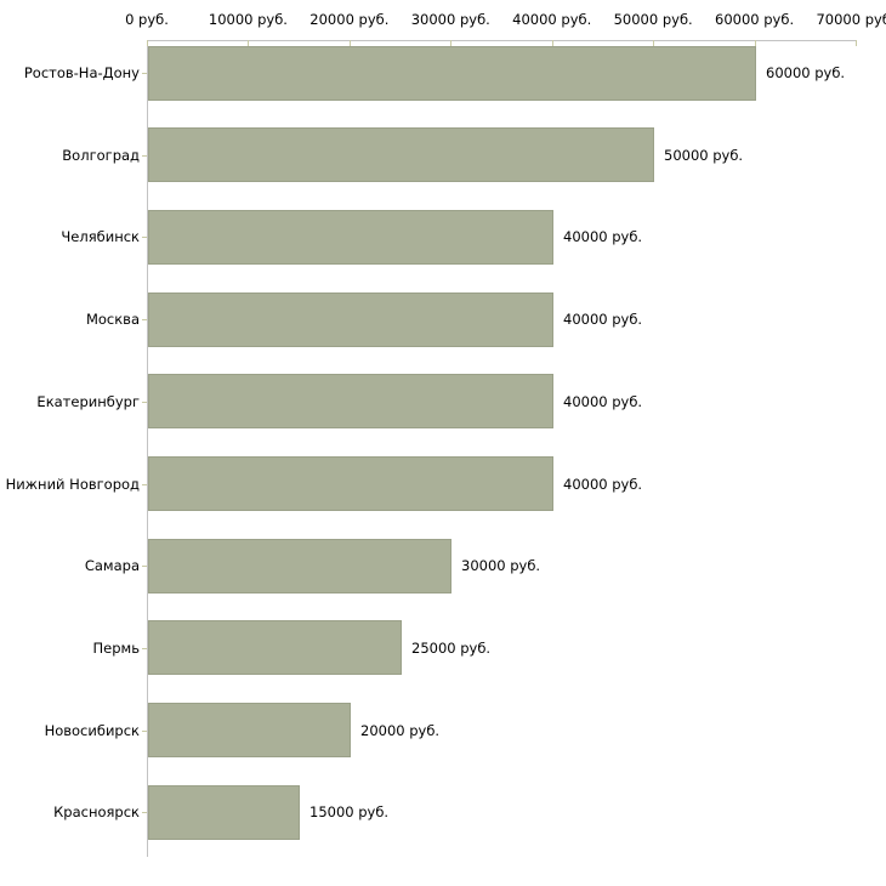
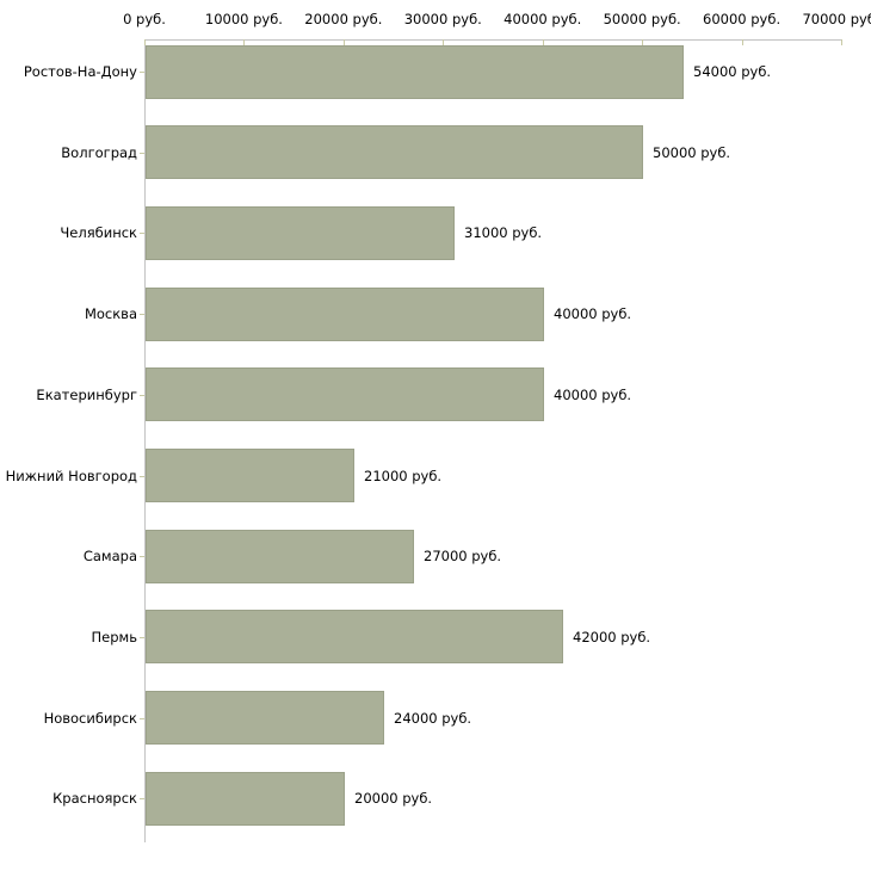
Ростов-На-Дону: 60000 -> 54000
Челябинск: 40000 -> 31000
Нижний Новгород: 40000 -> 21000
Самара: 30000 -> 27000
Пермь: 25000 -> 42000
Новосибирск: 20000 -> 24000
Красноярск: 15000 -> 20000
